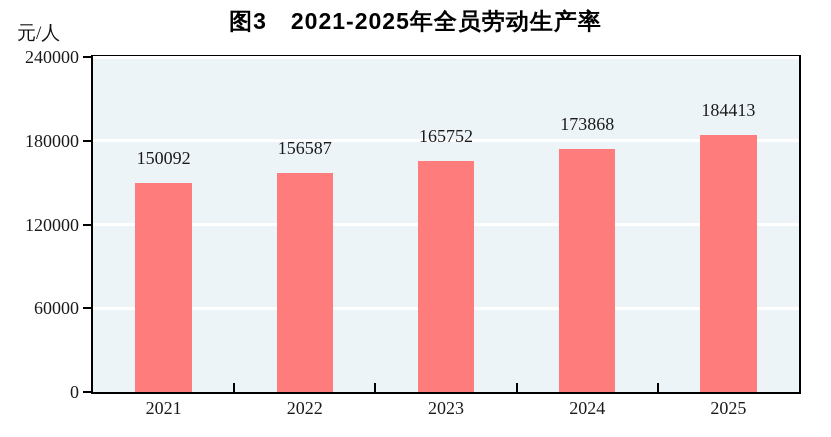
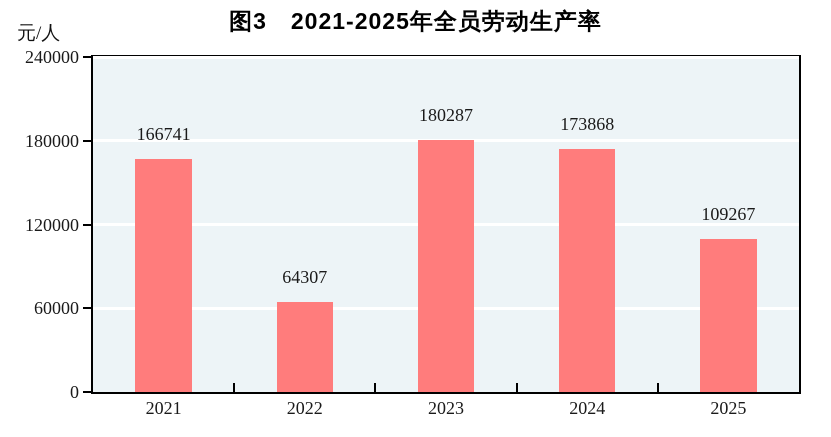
2021: 150092 -> 166741
2022: 156587 -> 64307
2023: 165752 -> 180287
2025: 184413 -> 109267
